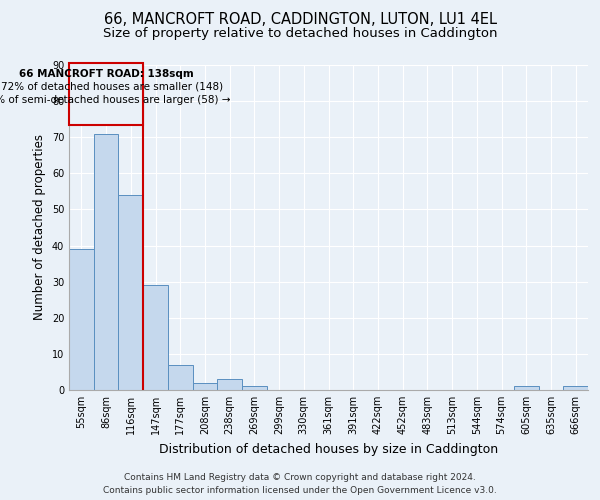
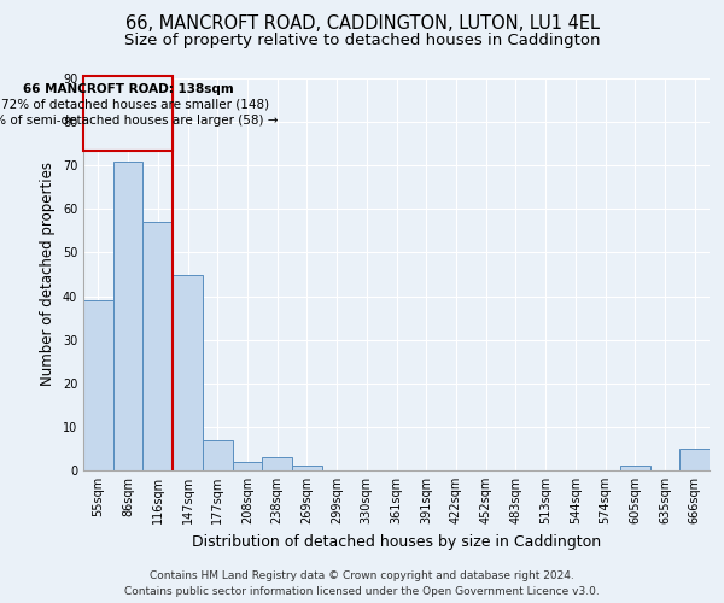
116sqm: 54 -> 57
147sqm: 29 -> 45
666sqm: 1 -> 5
